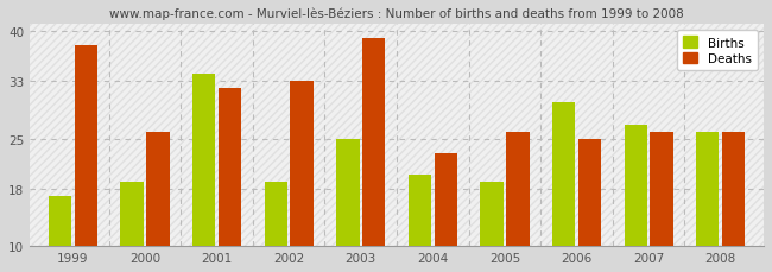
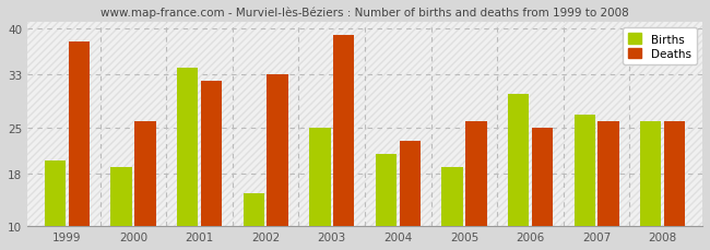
Births/1999: 17 -> 20
Births/2002: 19 -> 15
Births/2004: 20 -> 21
